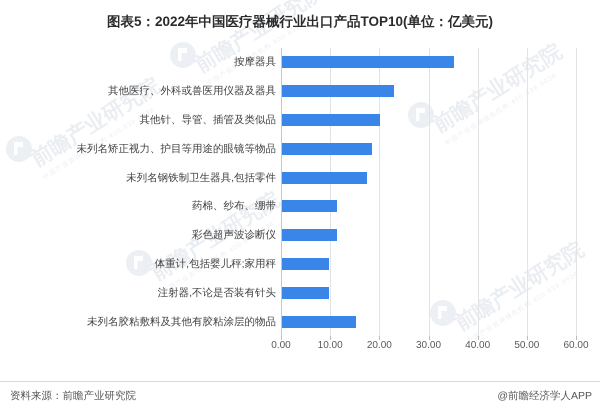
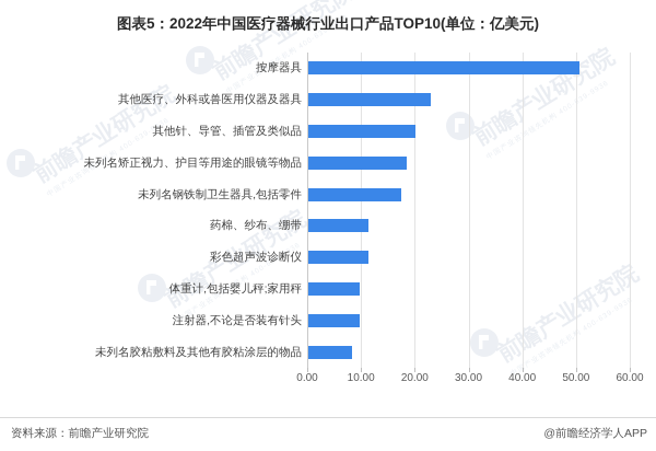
按摩器具: 35 -> 50
未列名胶粘敷料及其他有胶粘涂层的物品: 15 -> 8
